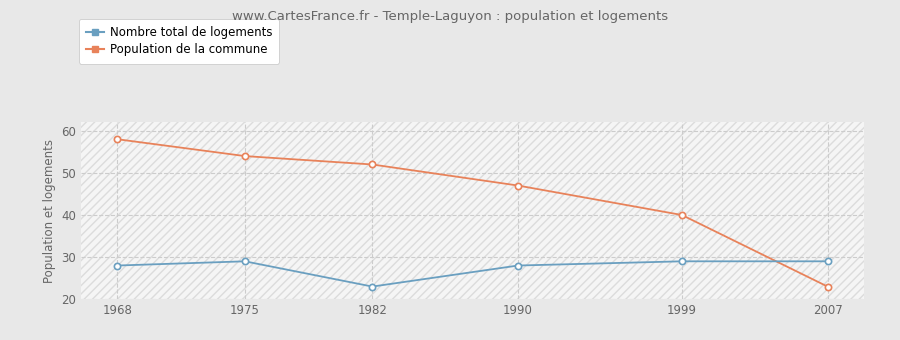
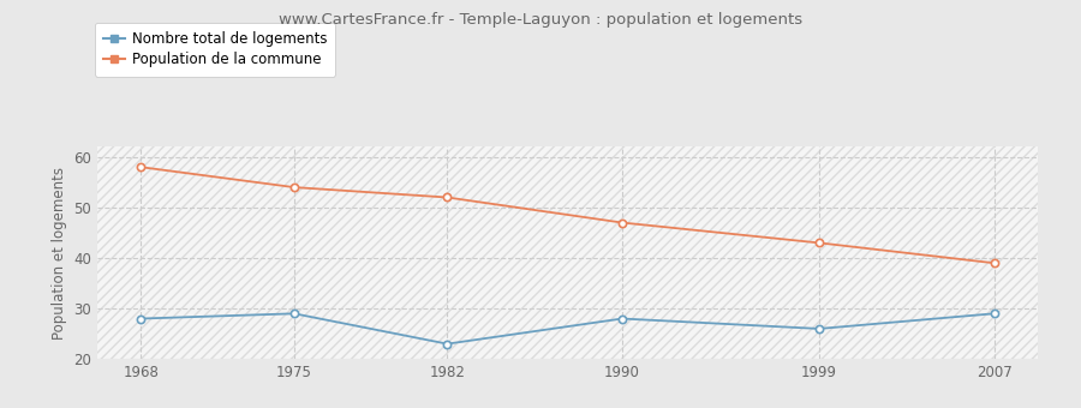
Nombre total de logements/1999: 29 -> 26
Population de la commune/1999: 40 -> 43
Population de la commune/2007: 23 -> 39
